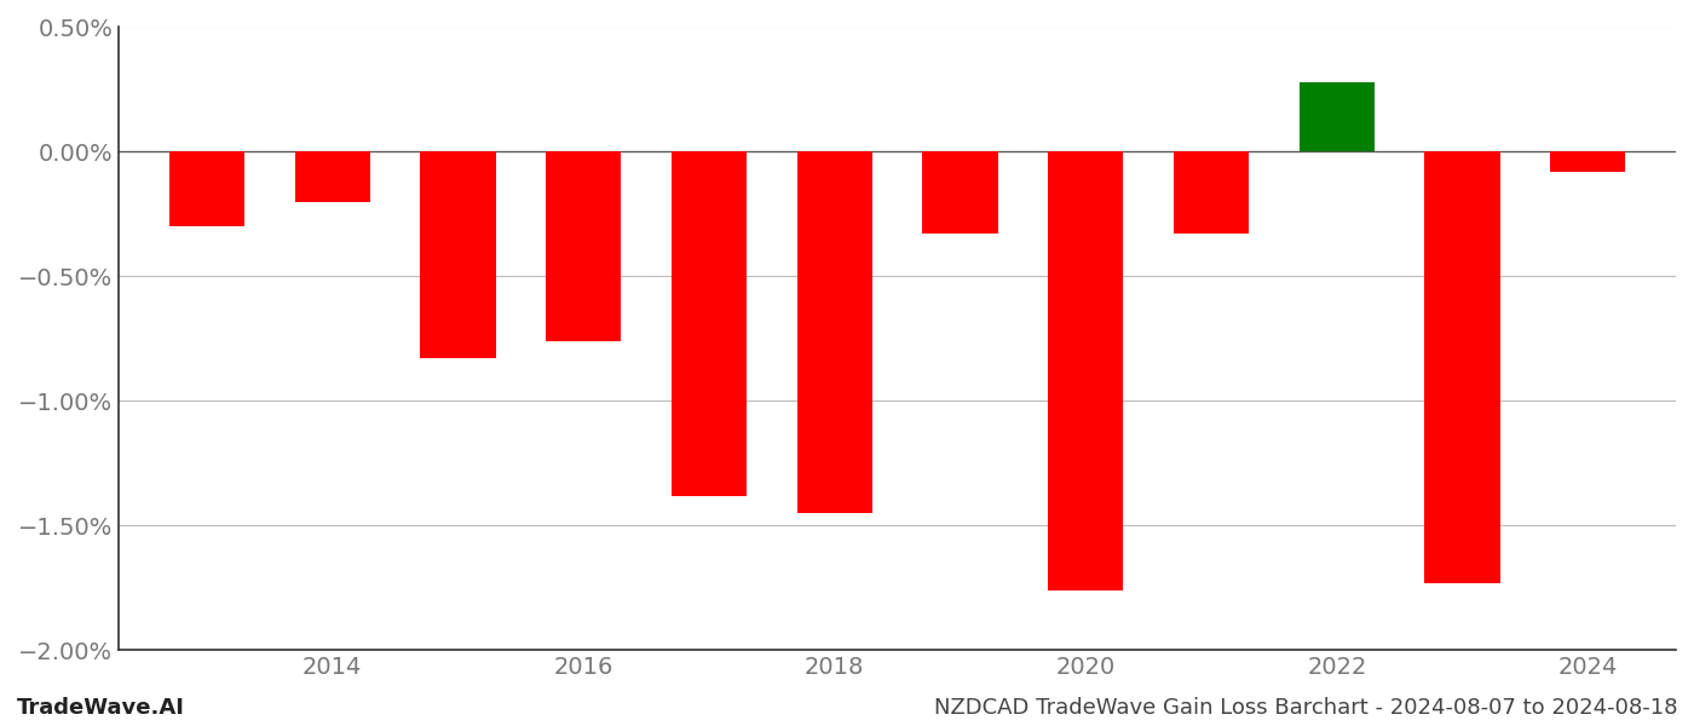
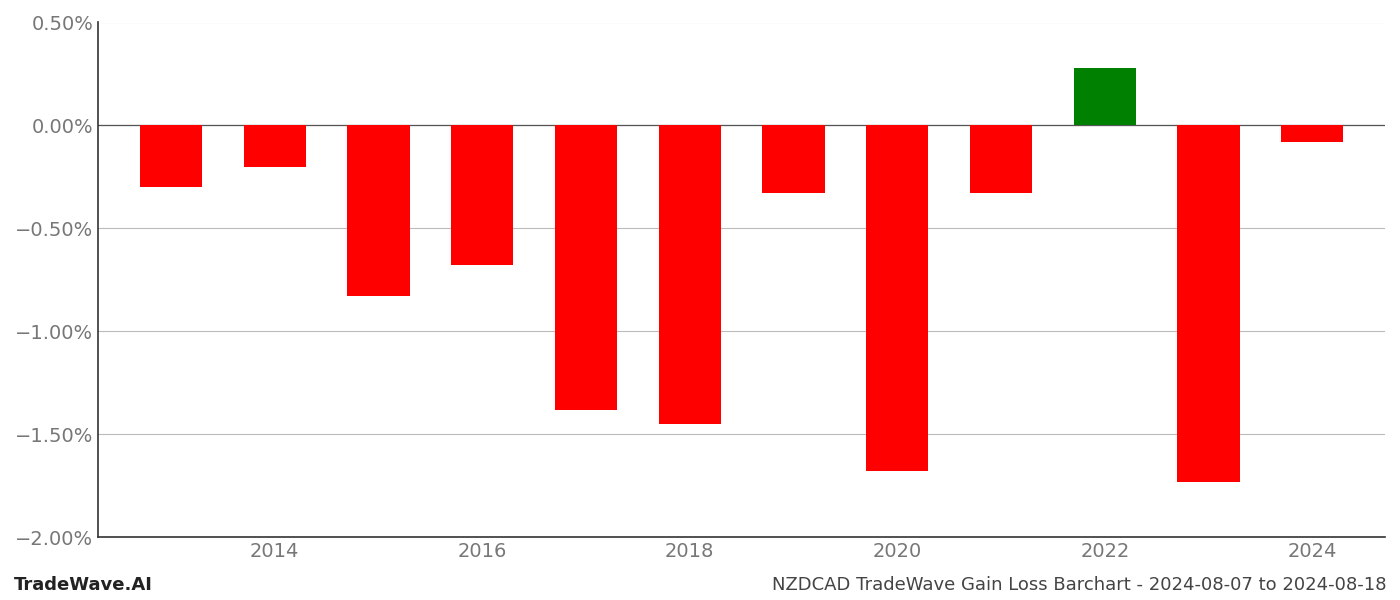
2016: -0.76% -> -0.68%
2020: -1.76% -> -1.68%
